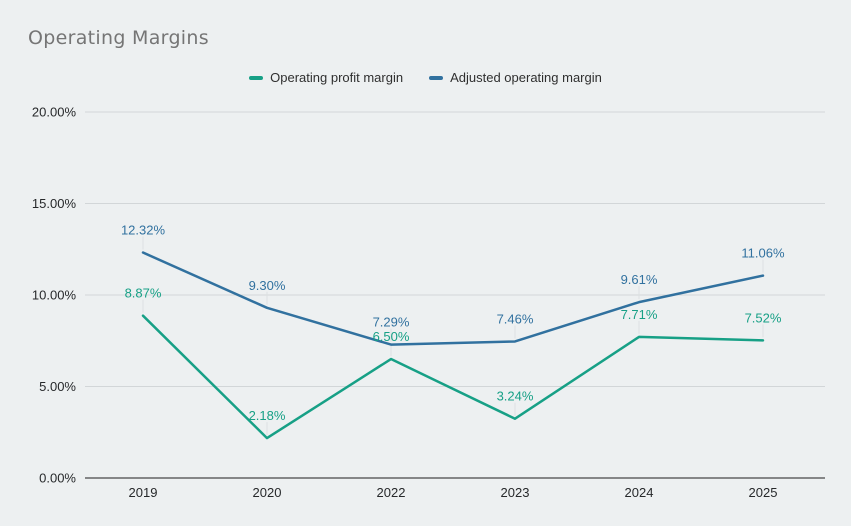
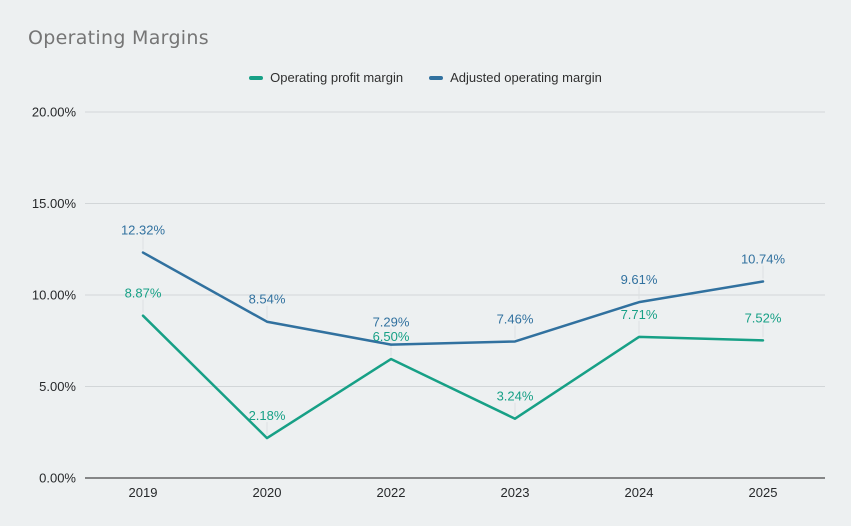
Adjusted operating margin/2020: 9.30% -> 8.54%
Adjusted operating margin/2025: 11.06% -> 10.74%
